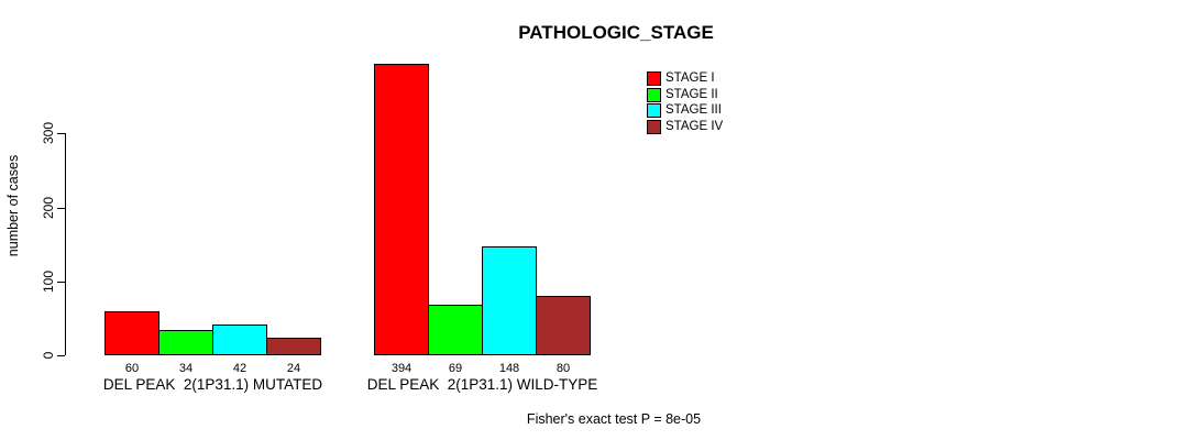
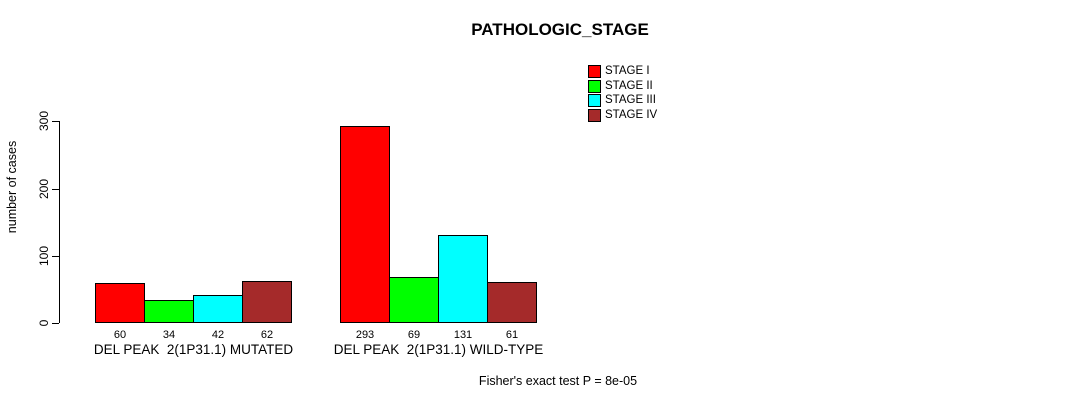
STAGE IV/DEL PEAK 2(1P31.1) MUTATED: 24 -> 62
STAGE I/DEL PEAK 2(1P31.1) WILD-TYPE: 394 -> 293
STAGE III/DEL PEAK 2(1P31.1) WILD-TYPE: 148 -> 131
STAGE IV/DEL PEAK 2(1P31.1) WILD-TYPE: 80 -> 61
